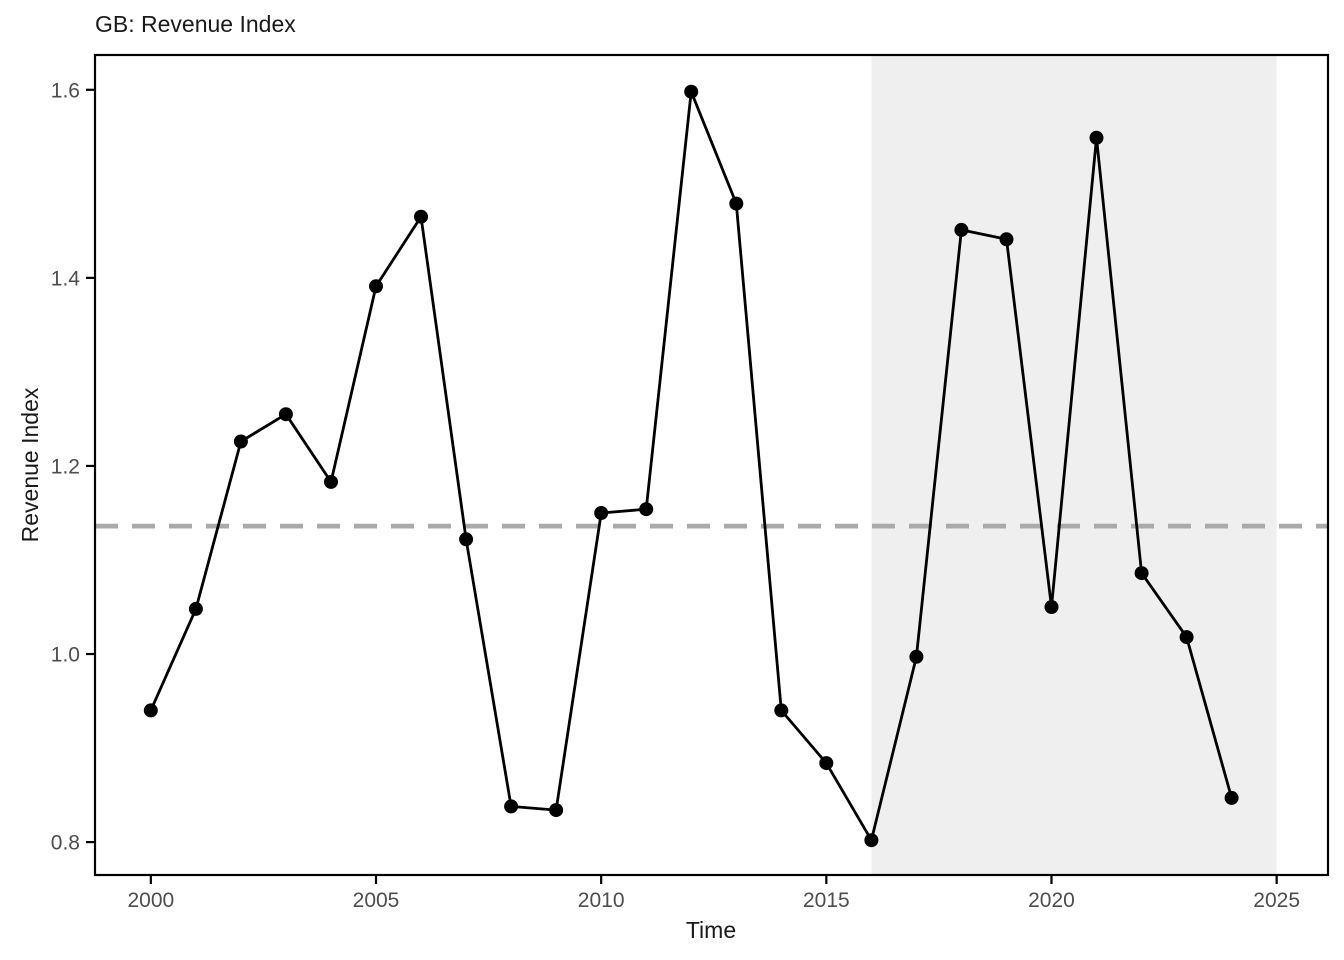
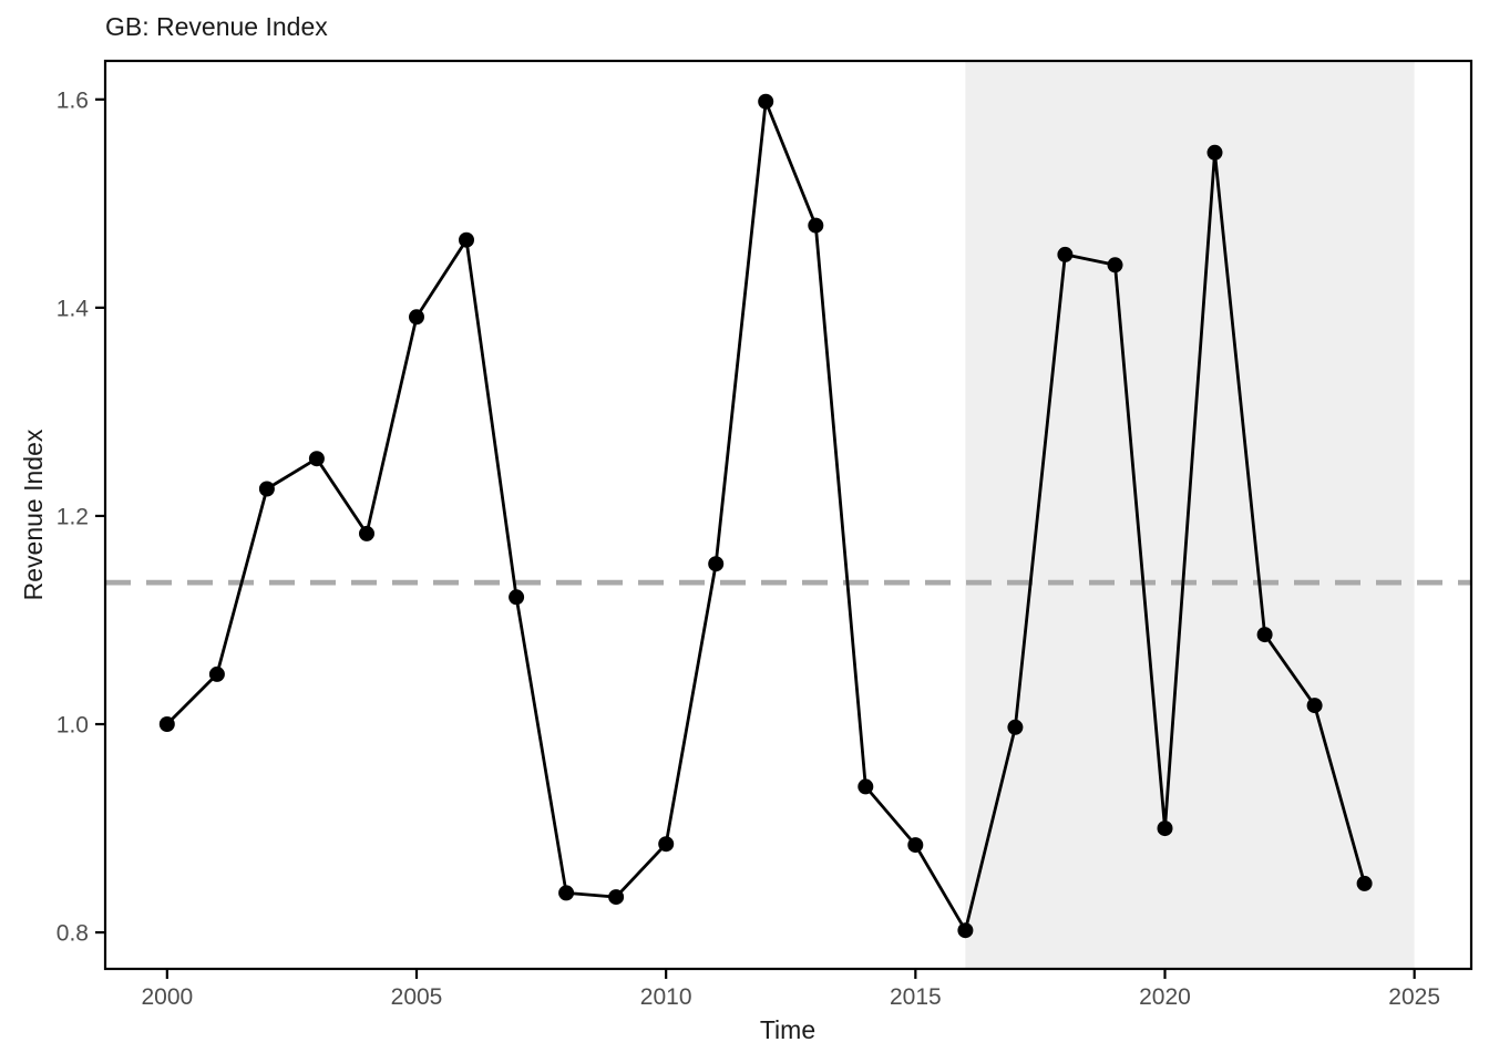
2000: 0.94 -> 1.00
2010: 1.15 -> 0.89
2020: 1.05 -> 0.90
